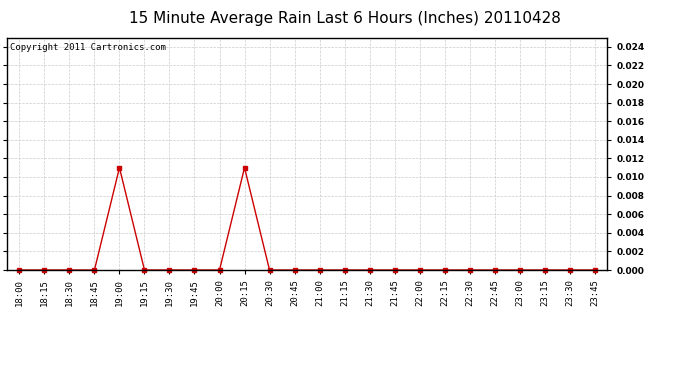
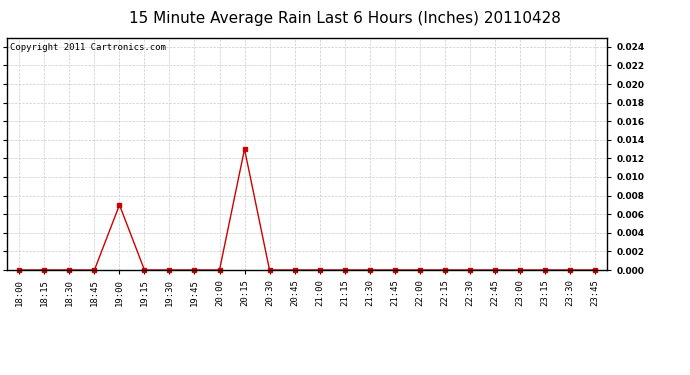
19:00: 0.011 -> 0.007
20:15: 0.011 -> 0.013
